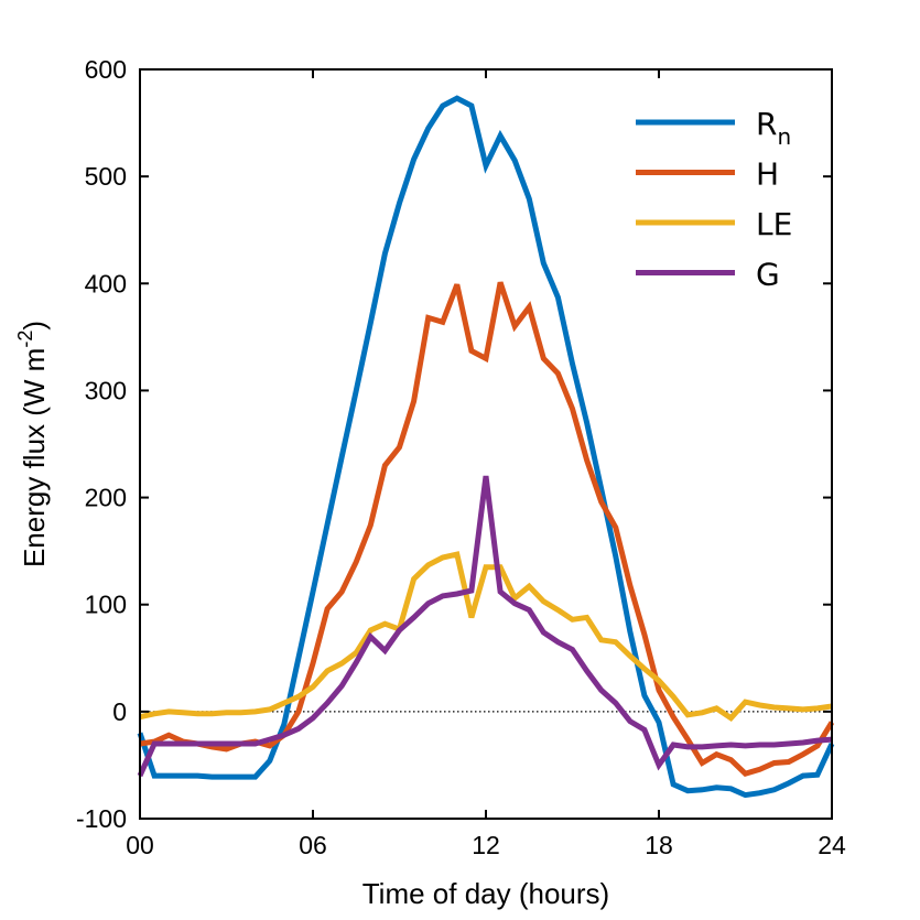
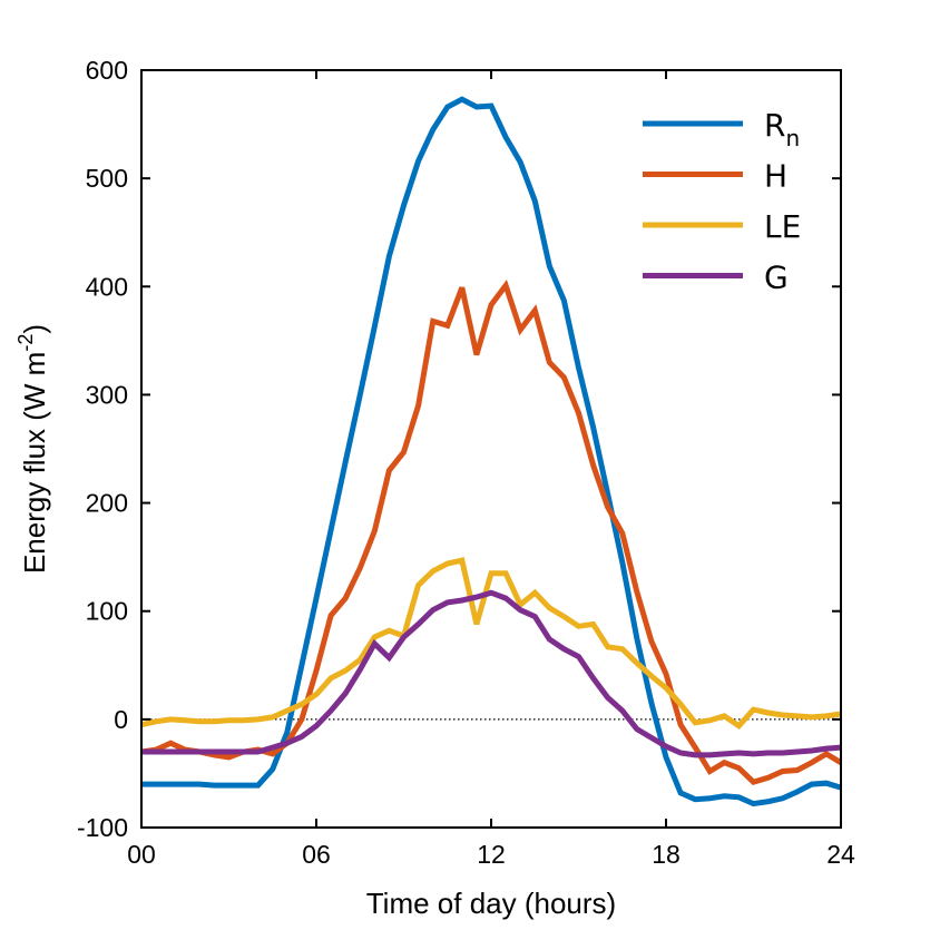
R/0: -20 -> -60
G/0: -60 -> -30
R/12: 510 -> 570
H/12: 330 -> 380
G/12: 220 -> 120
R/18: -10 -> -40
H/18: 20 -> 40
G/18: -50 -> -20
R/24: -30 -> -60
H/24: -10 -> -40
